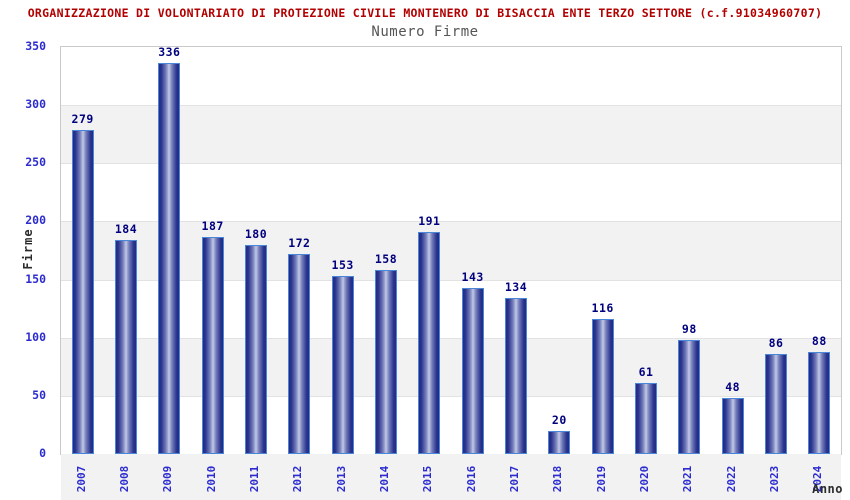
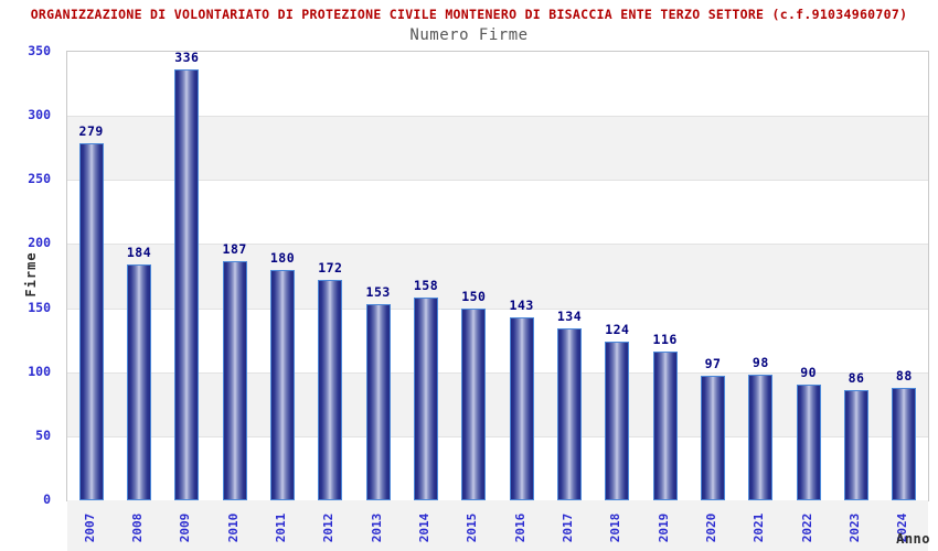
2015: 191 -> 150
2018: 20 -> 124
2020: 61 -> 97
2022: 48 -> 90
